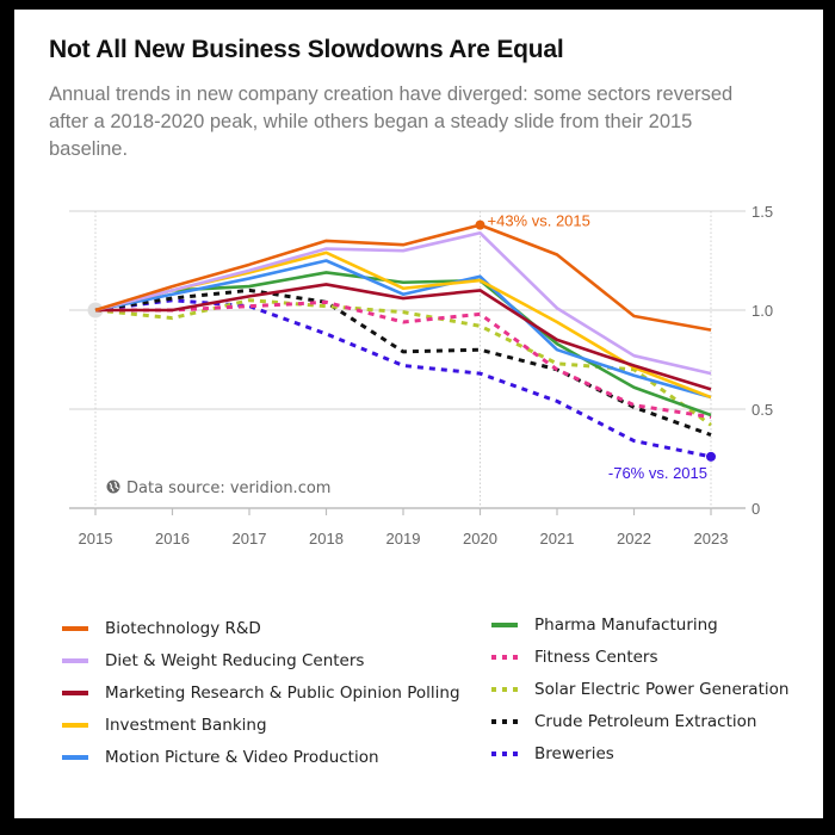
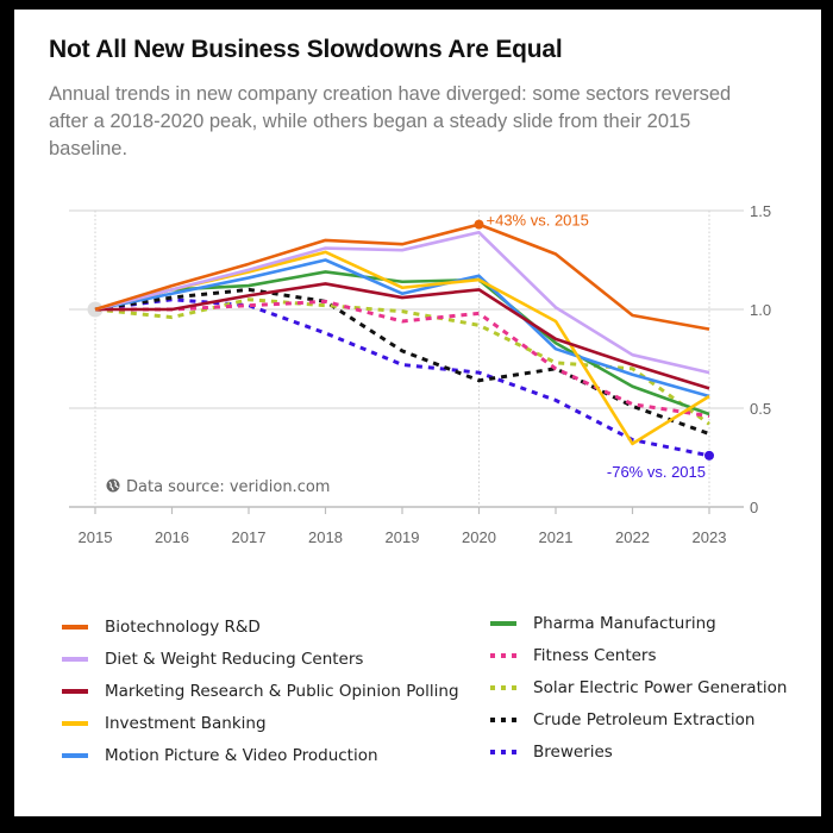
Crude Petroleum Extraction/2020: 0.80 -> 0.64
Investment Banking/2022: 0.71 -> 0.32
